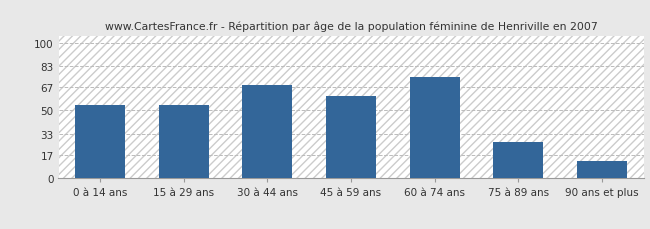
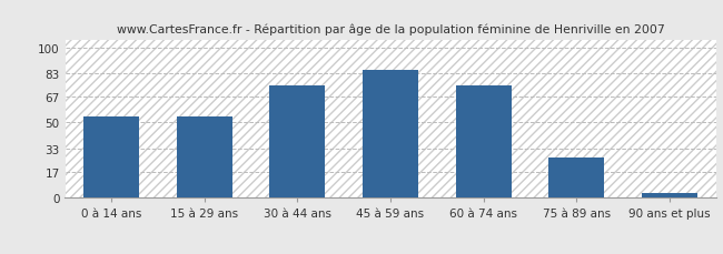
30 à 44 ans: 69 -> 75
45 à 59 ans: 61 -> 85
90 ans et plus: 13 -> 3
